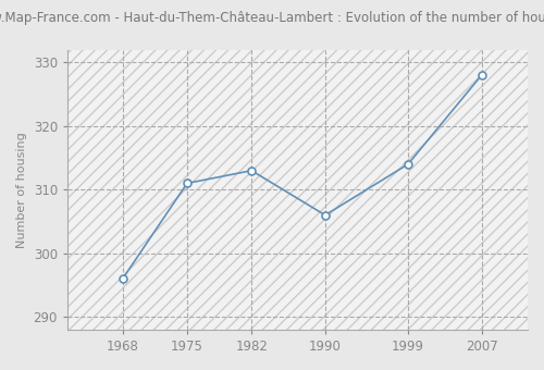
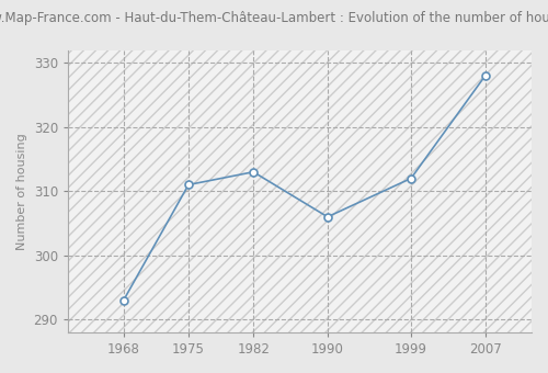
1968: 296 -> 293
1999: 314 -> 312
